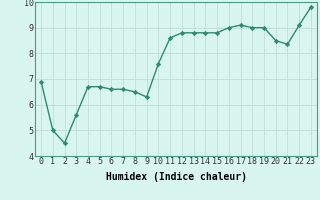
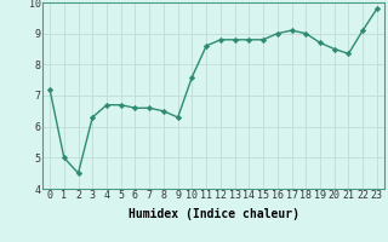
0: 6.90 -> 7.20
3: 5.60 -> 6.30
19: 9.00 -> 8.70
